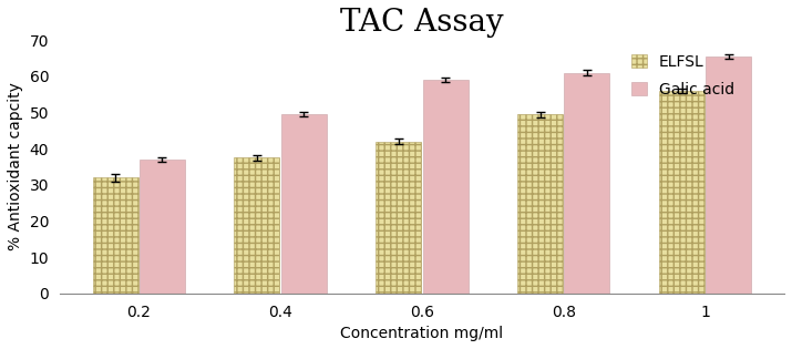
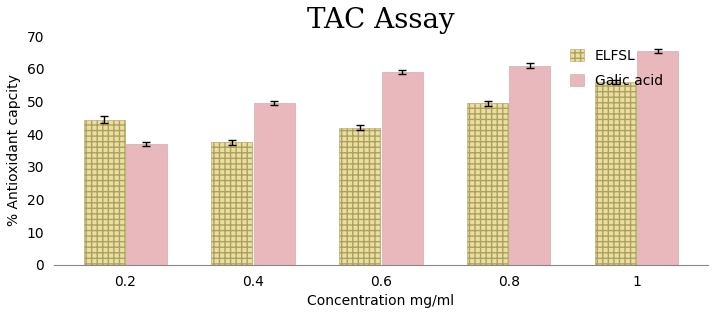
ELFSL/0.2: 32.0 -> 44.5
